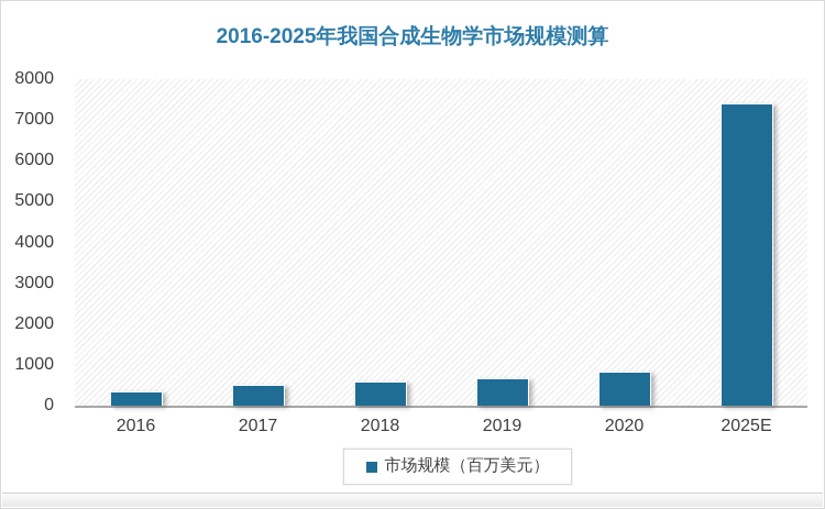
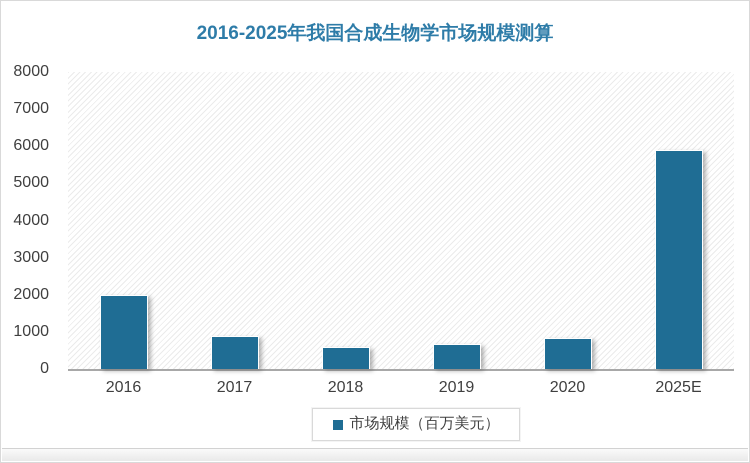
2016: 400 -> 2000
2017: 500 -> 900
2025E: 7400 -> 5900
